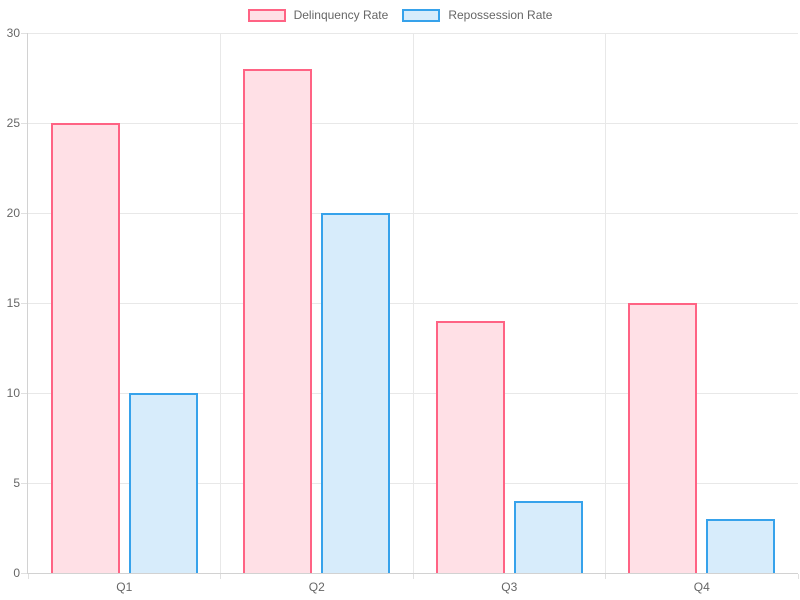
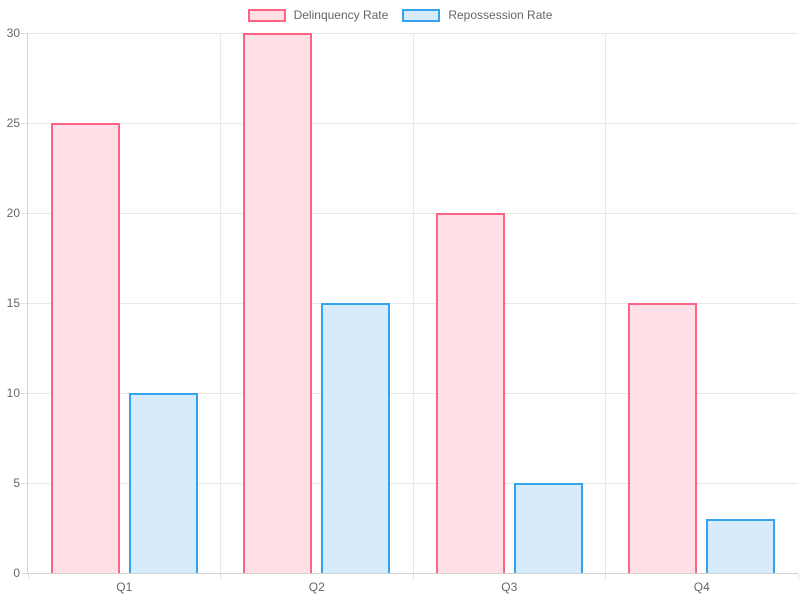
Delinquency Rate/Q2: 28 -> 30
Repossession Rate/Q2: 20 -> 15
Delinquency Rate/Q3: 14 -> 20
Repossession Rate/Q3: 4 -> 5
